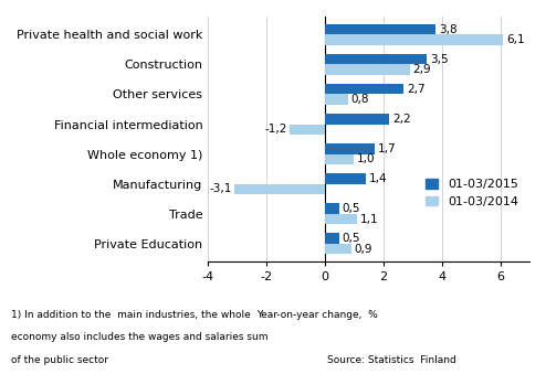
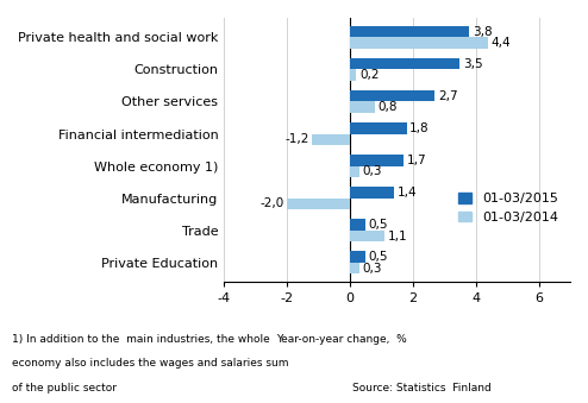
01-03/2014/Private health and social work: 6,1 -> 4,4
01-03/2014/Construction: 2,9 -> 0,2
01-03/2015/Financial intermediation: 2,2 -> 1,8
01-03/2014/Whole economy 1): 1,0 -> 0,3
01-03/2014/Manufacturing: -3,1 -> -2,0
01-03/2014/Private Education: 0,9 -> 0,3
